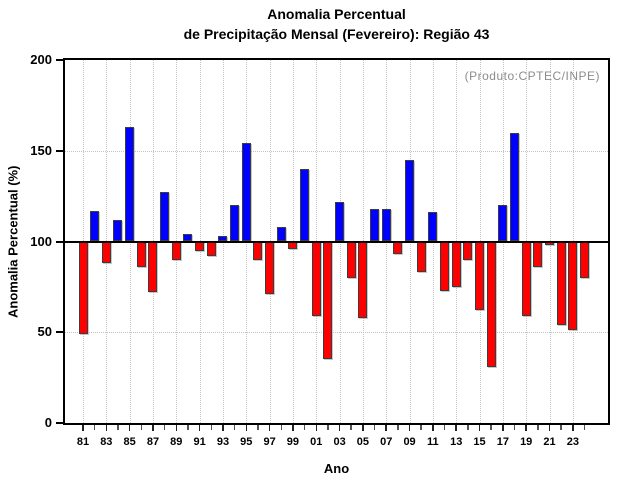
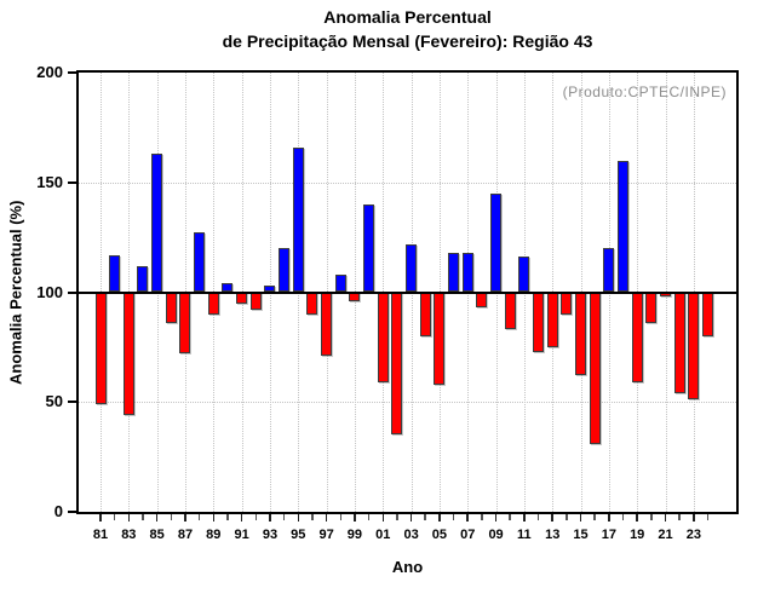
83: 88 -> 44
95: 154 -> 166
